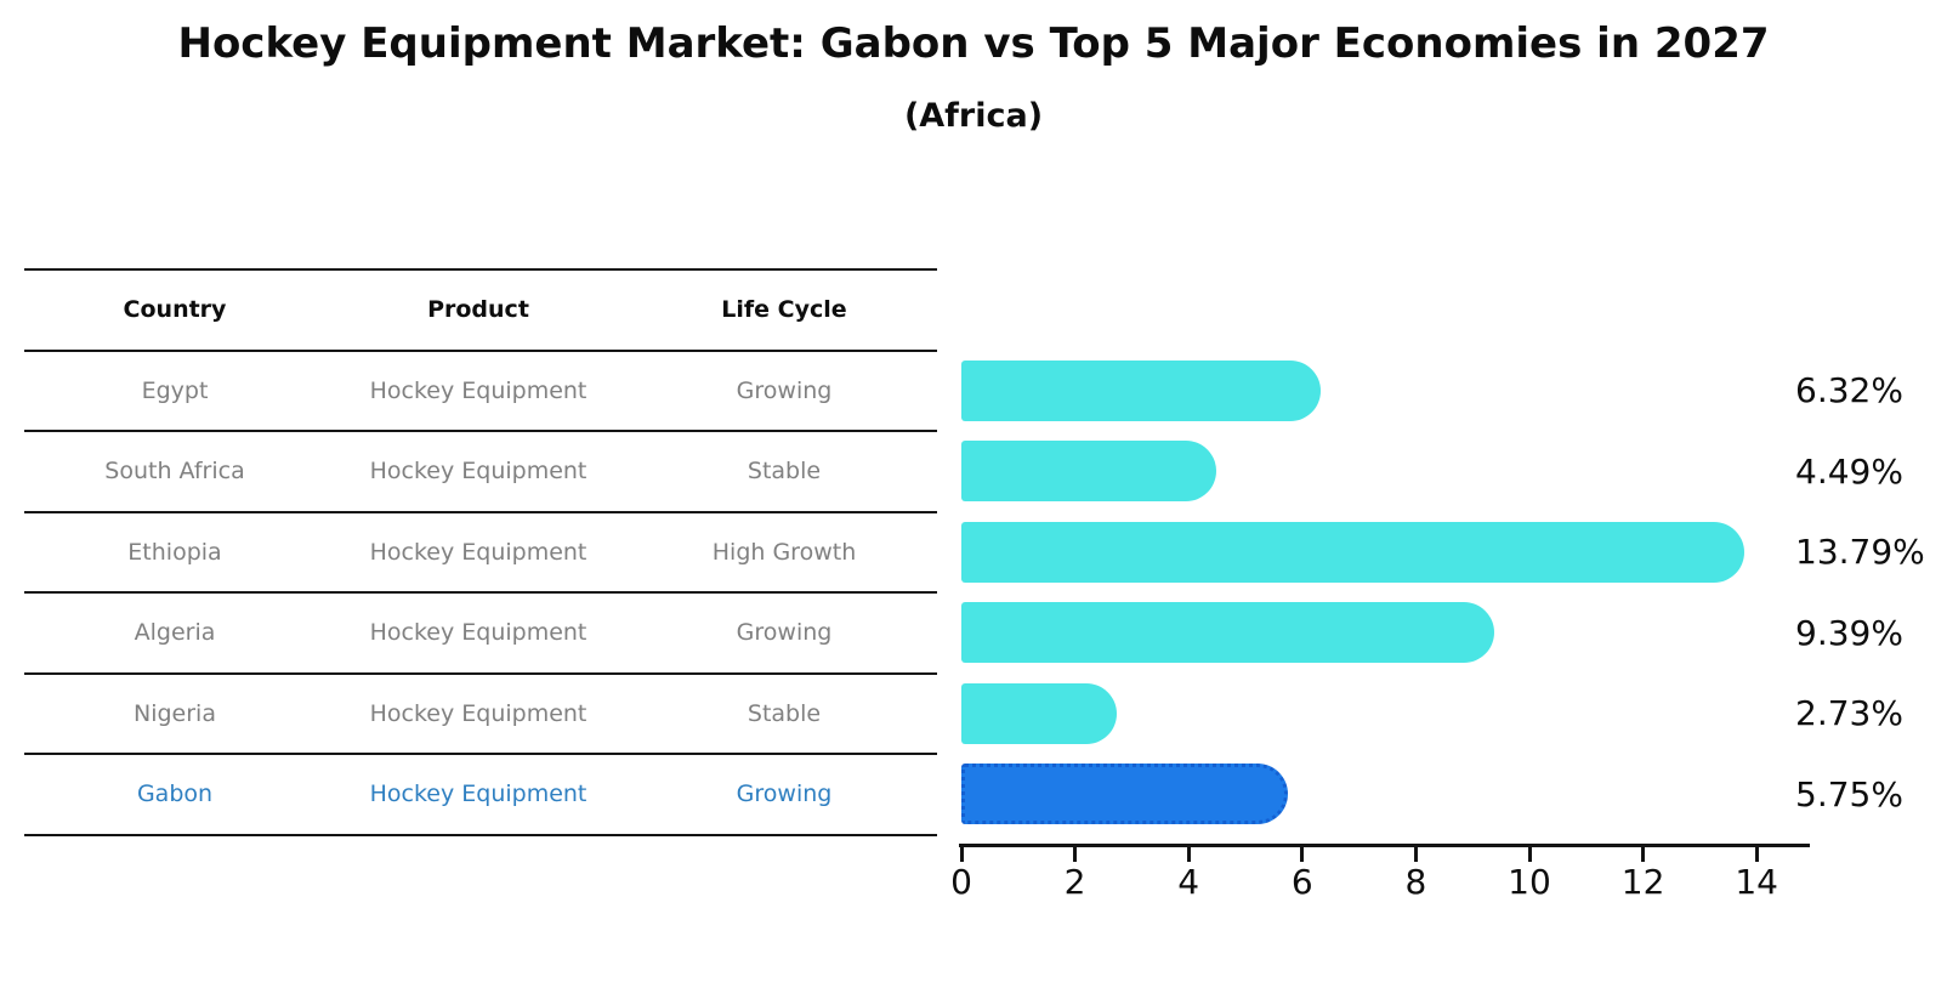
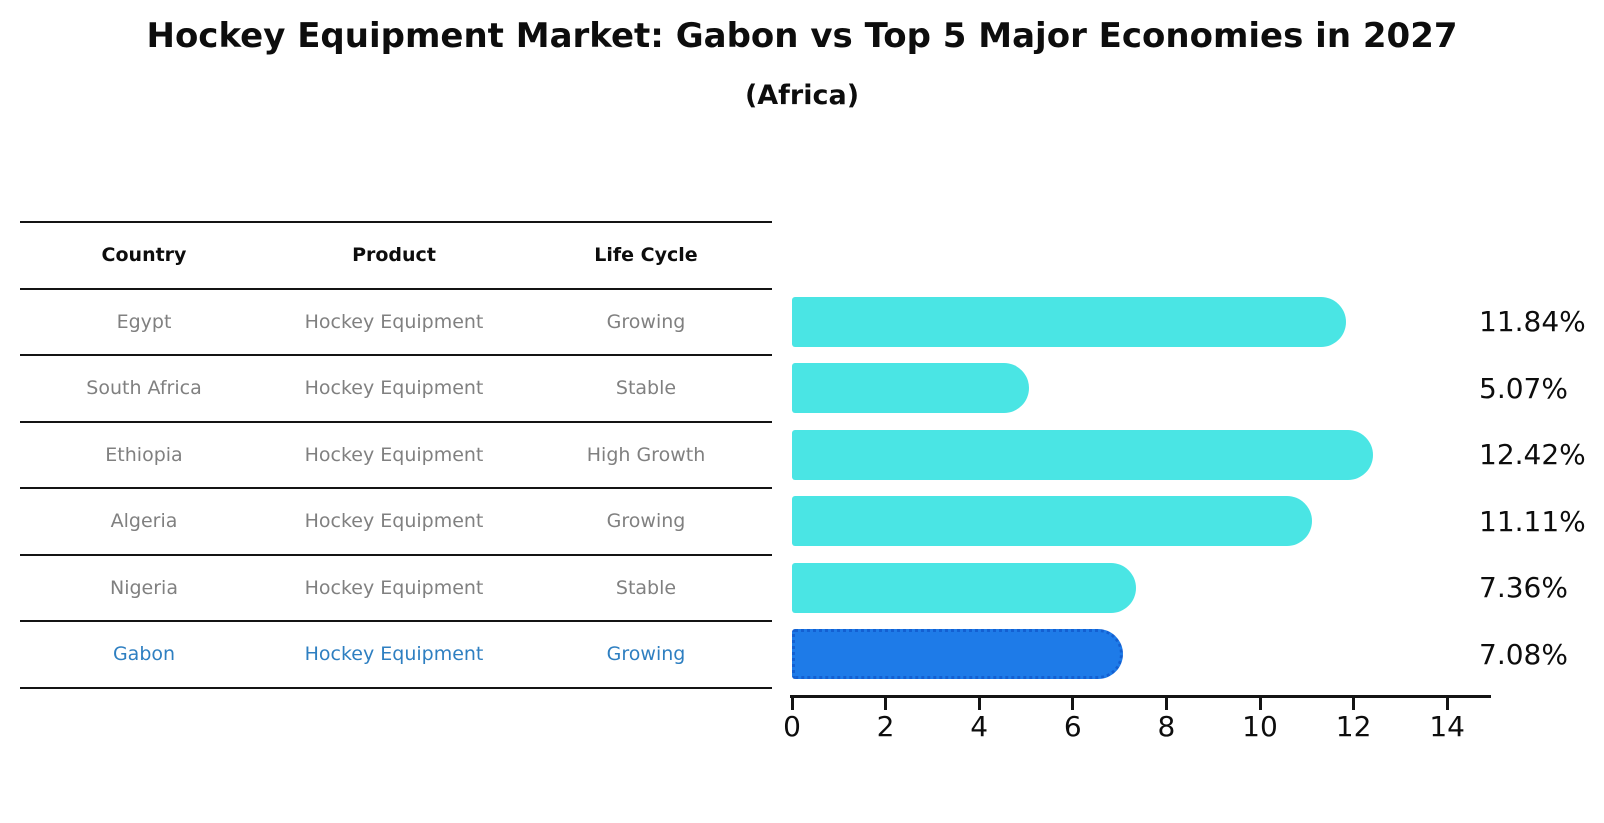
Egypt: 6.32% -> 11.84%
South Africa: 4.49% -> 5.07%
Ethiopia: 13.79% -> 12.42%
Algeria: 9.39% -> 11.11%
Nigeria: 2.73% -> 7.36%
Gabon: 5.75% -> 7.08%
